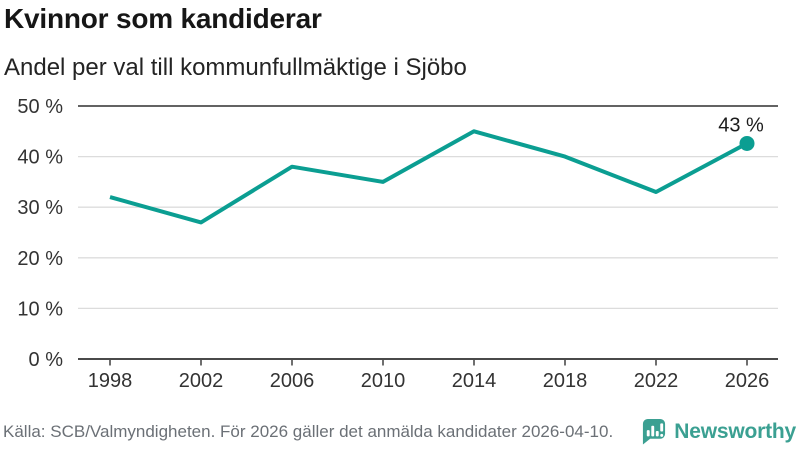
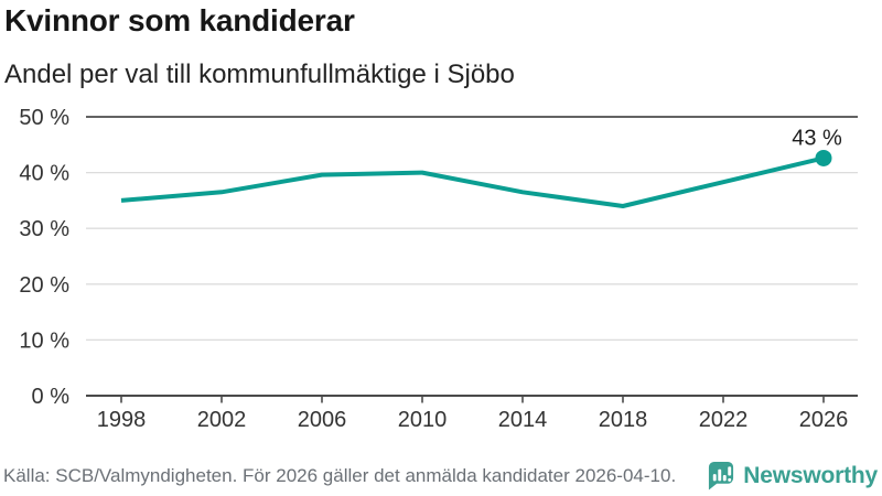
1998: 32% -> 35%
2002: 27% -> 36%
2006: 38% -> 40%
2010: 35% -> 40%
2014: 45% -> 36%
2018: 40% -> 34%
2022: 33% -> 38%
